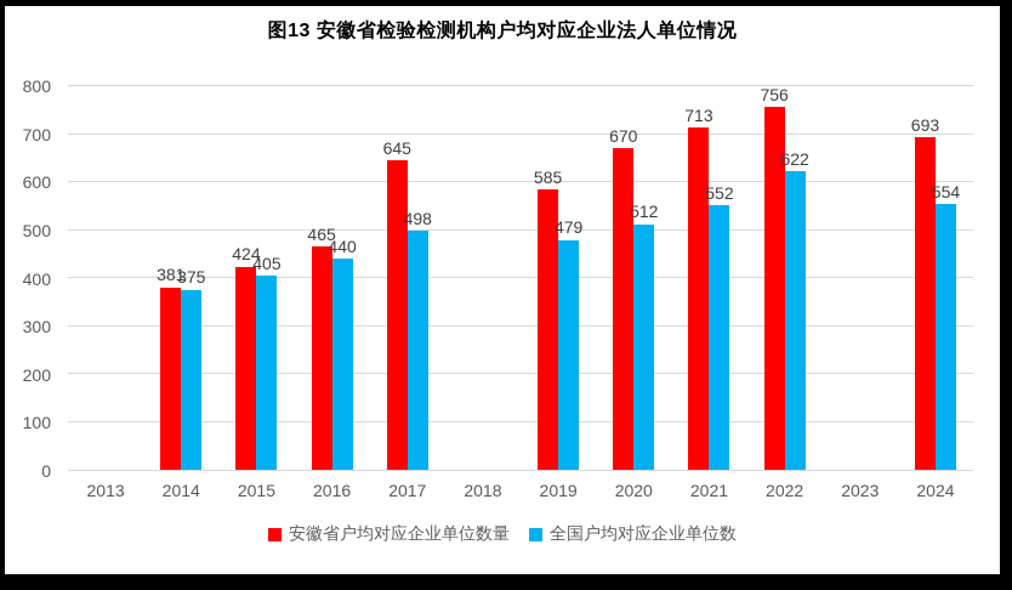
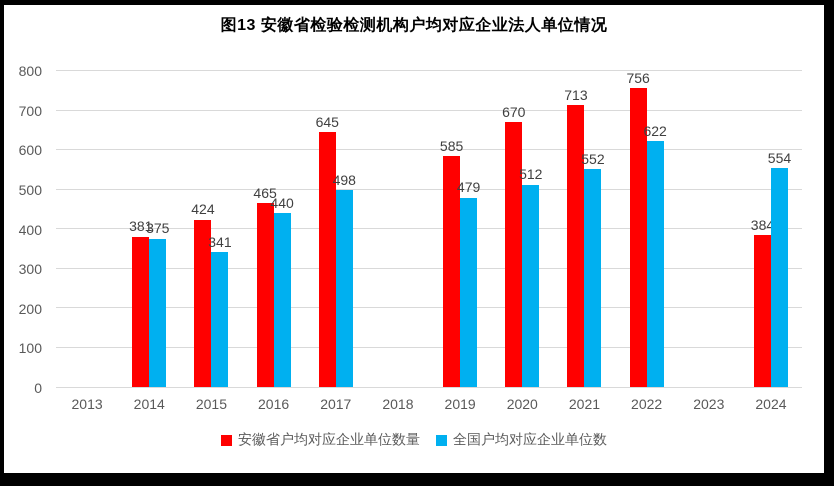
全国户均对应企业单位数/2015: 405 -> 341
安徽省户均对应企业单位数量/2024: 693 -> 384
